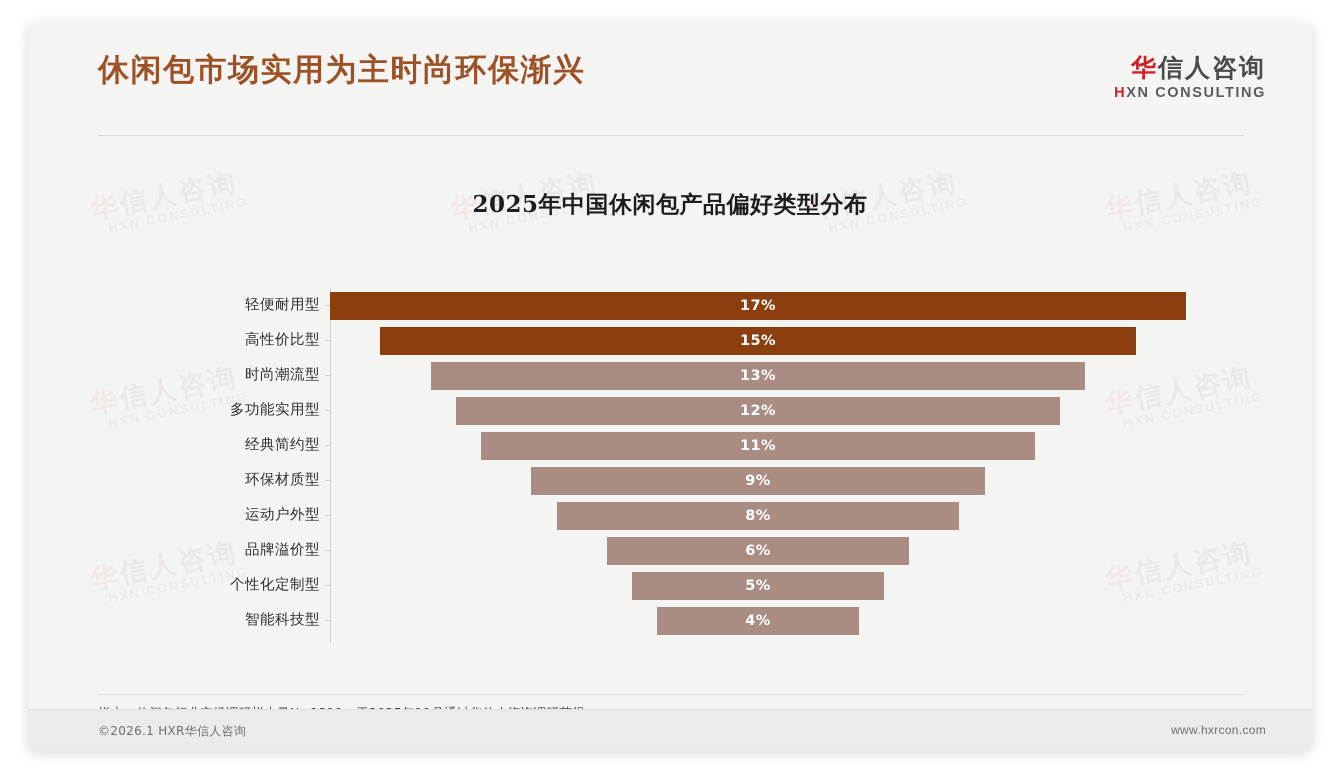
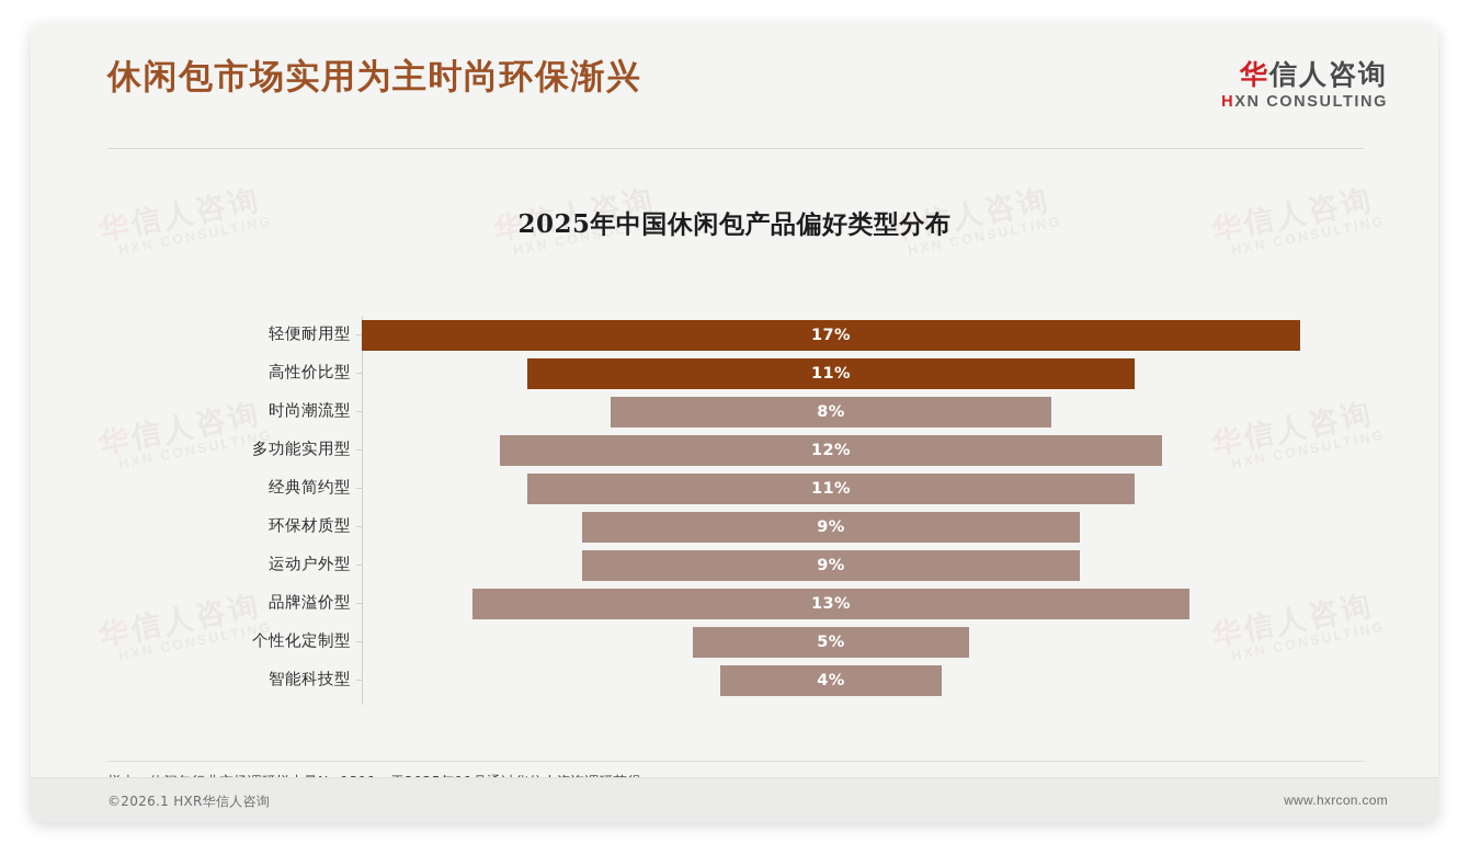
高性价比型: 15% -> 11%
时尚潮流型: 13% -> 8%
运动户外型: 8% -> 9%
品牌溢价型: 6% -> 13%
